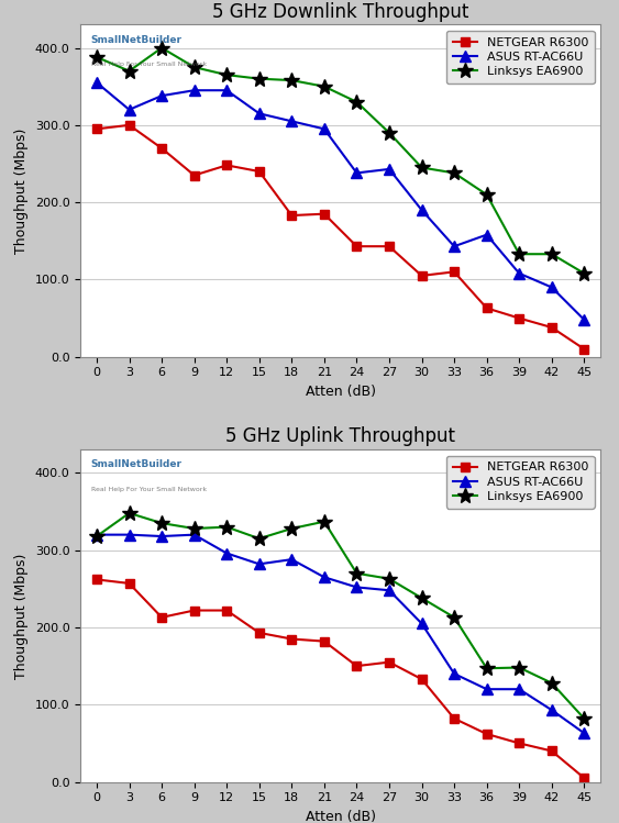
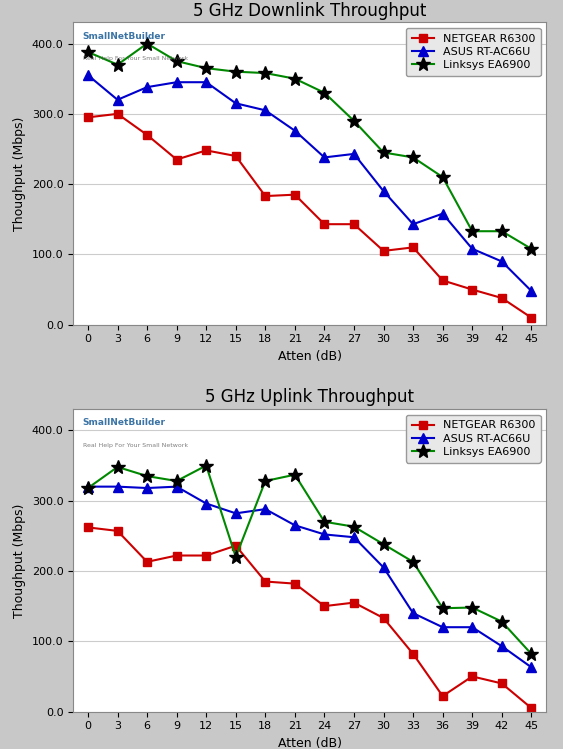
5 GHz Downlink Throughput/ASUS RT-AC66U/21: 295 -> 276
5 GHz Uplink Throughput/Linksys EA6900/12: 330 -> 350
5 GHz Uplink Throughput/NETGEAR R6300/15: 193 -> 236
5 GHz Uplink Throughput/Linksys EA6900/15: 315 -> 220
5 GHz Uplink Throughput/NETGEAR R6300/36: 62 -> 22
